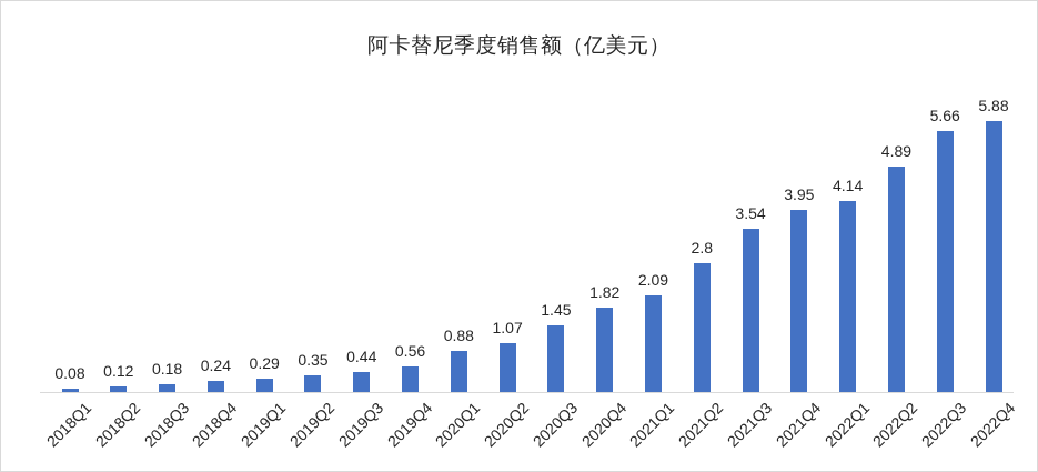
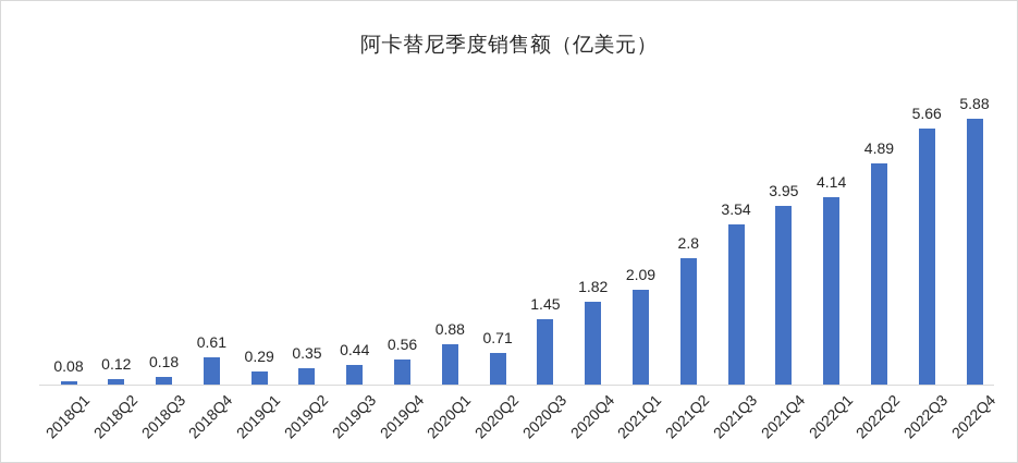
2018Q4: 0.24 -> 0.61
2020Q2: 1.07 -> 0.71
